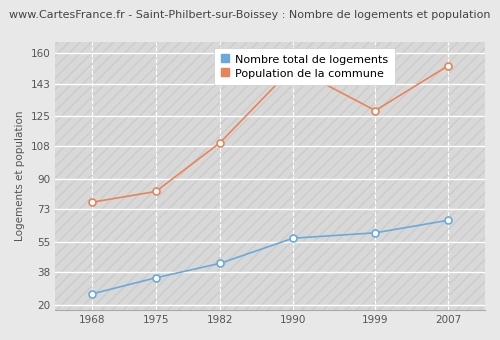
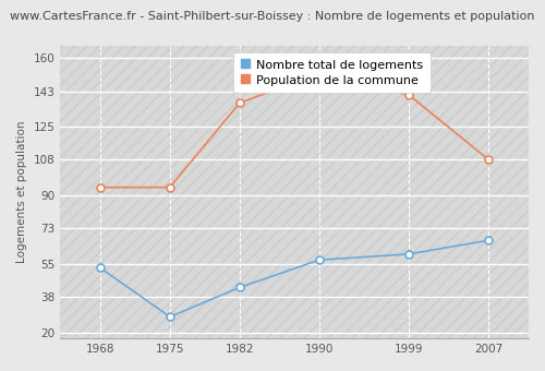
Nombre total de logements/1968: 26 -> 53
Population de la commune/1968: 77 -> 94
Nombre total de logements/1975: 35 -> 28
Population de la commune/1975: 83 -> 94
Population de la commune/1982: 110 -> 137
Population de la commune/1999: 128 -> 141
Population de la commune/2007: 153 -> 108
